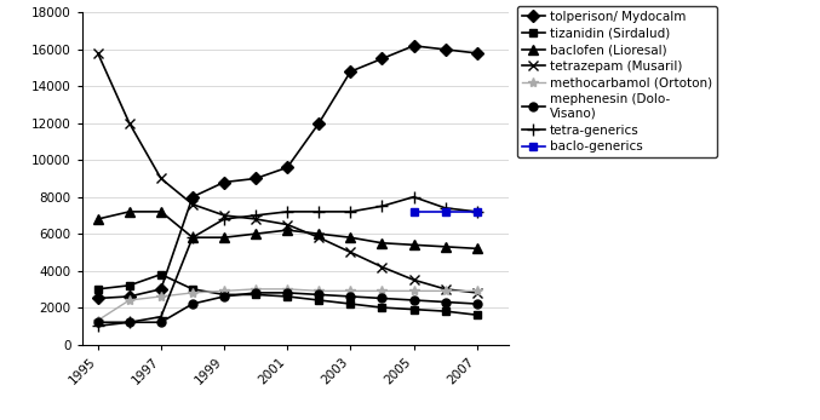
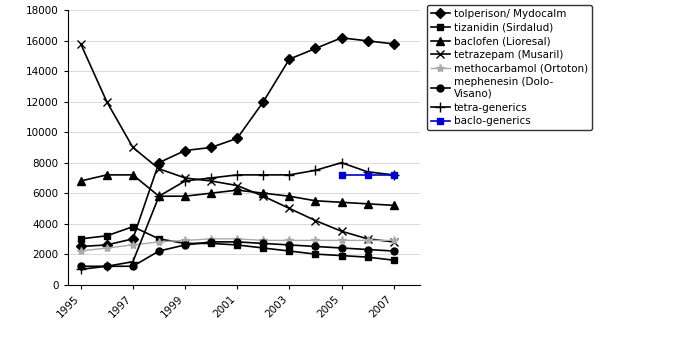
methocarbamol (Ortoton)/1995: 1300 -> 2200
